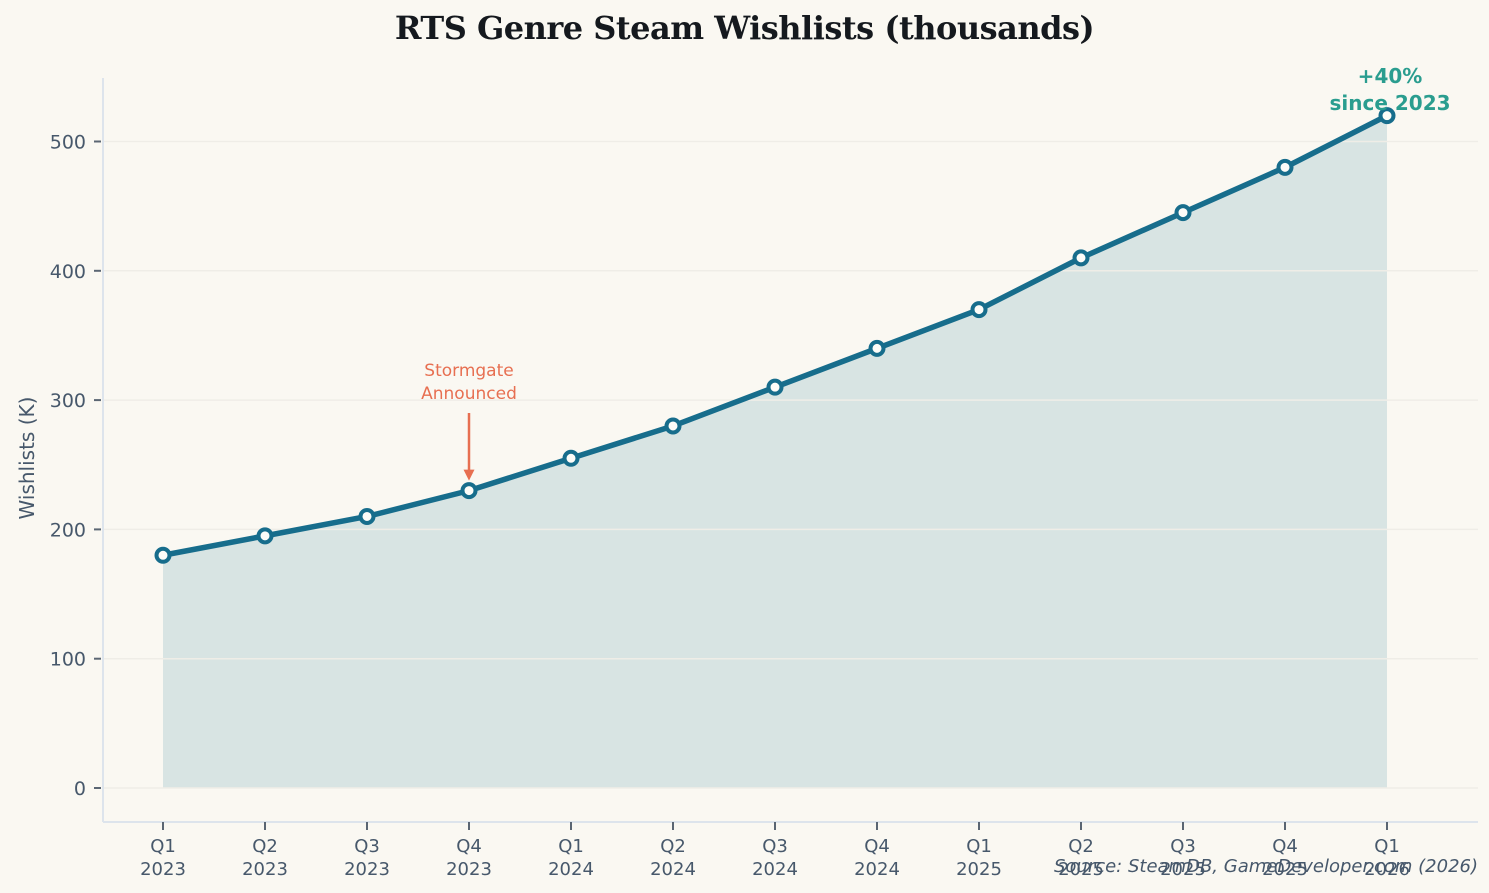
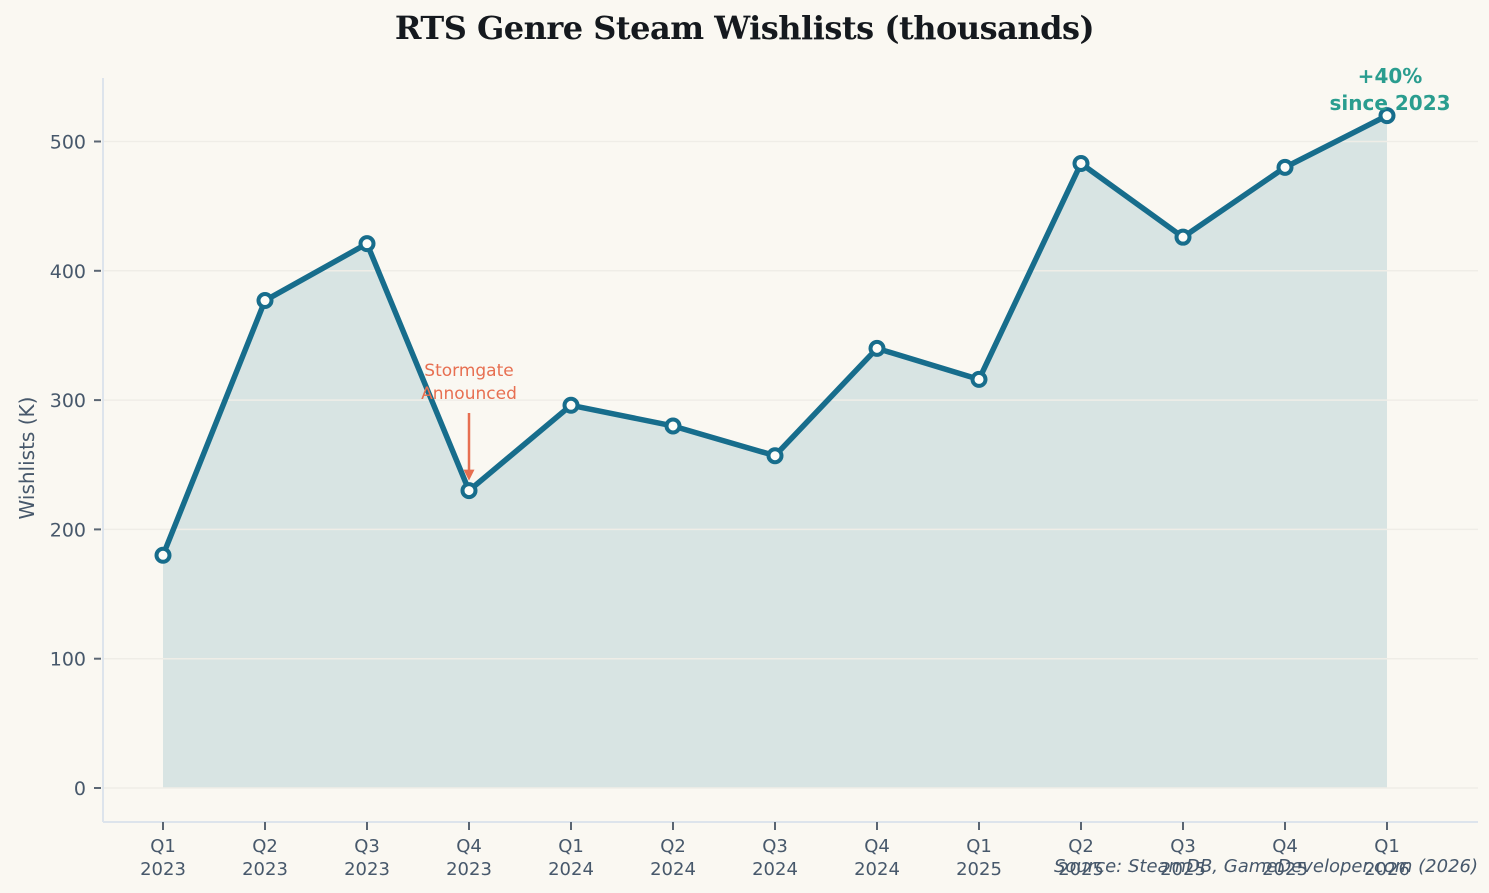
Q2 2023: 195 -> 377
Q3 2023: 210 -> 421
Q1 2024: 255 -> 296
Q3 2024: 310 -> 257
Q1 2025: 370 -> 316
Q2 2025: 410 -> 483
Q3 2025: 445 -> 426
